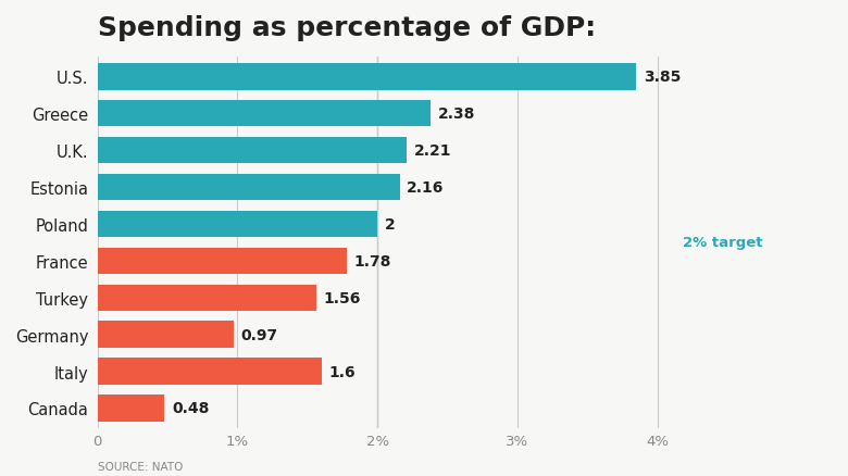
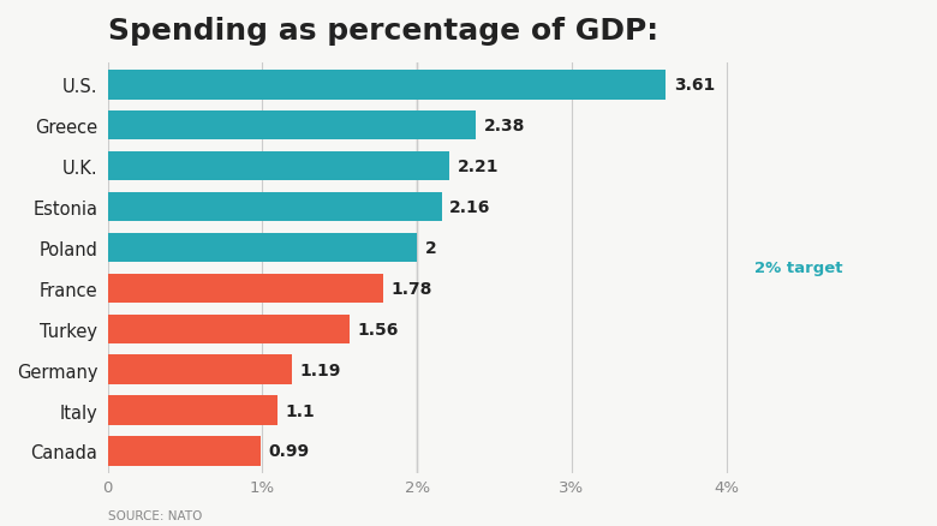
U.S.: 3.85 -> 3.61
Germany: 0.97 -> 1.19
Italy: 1.6 -> 1.1
Canada: 0.48 -> 0.99
